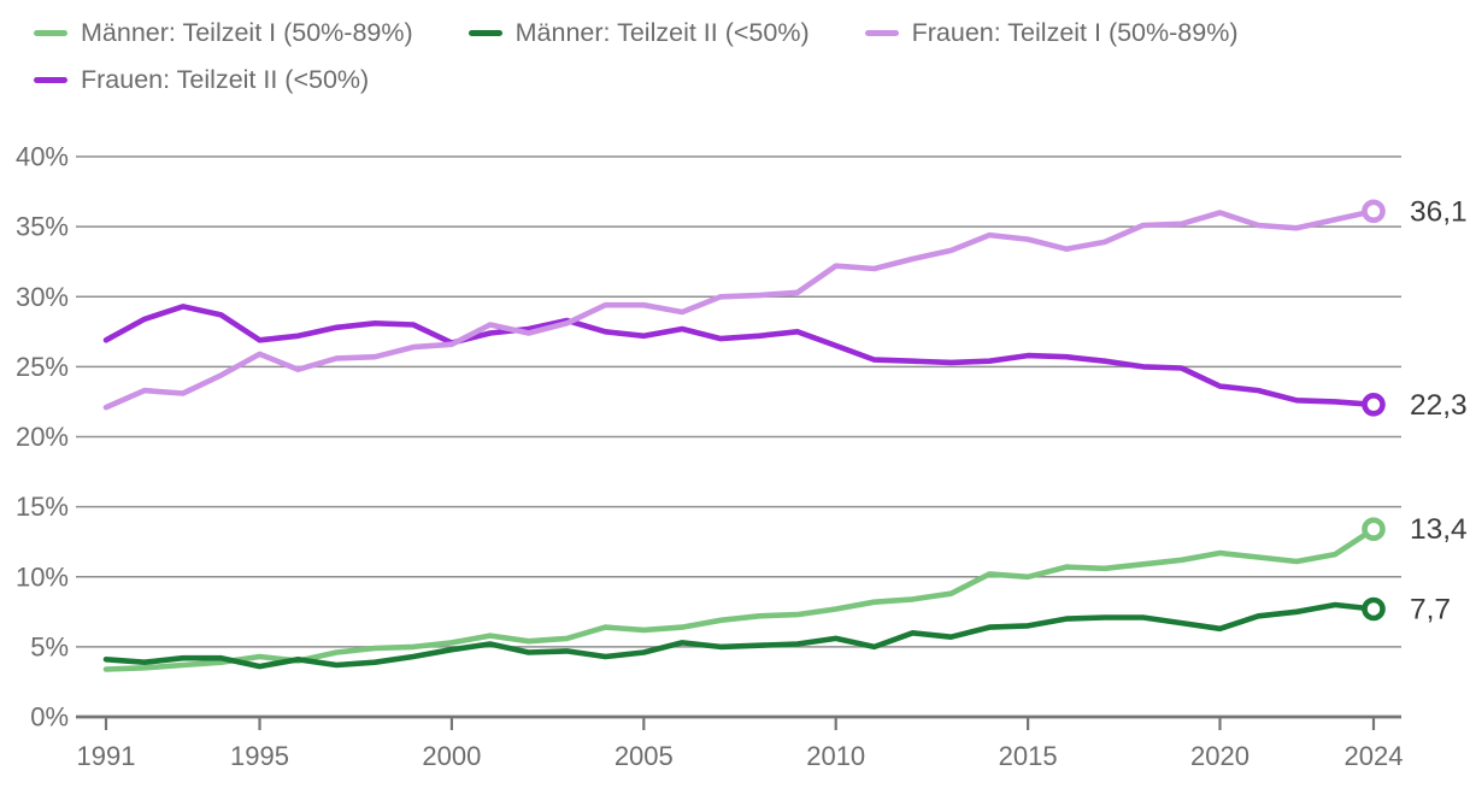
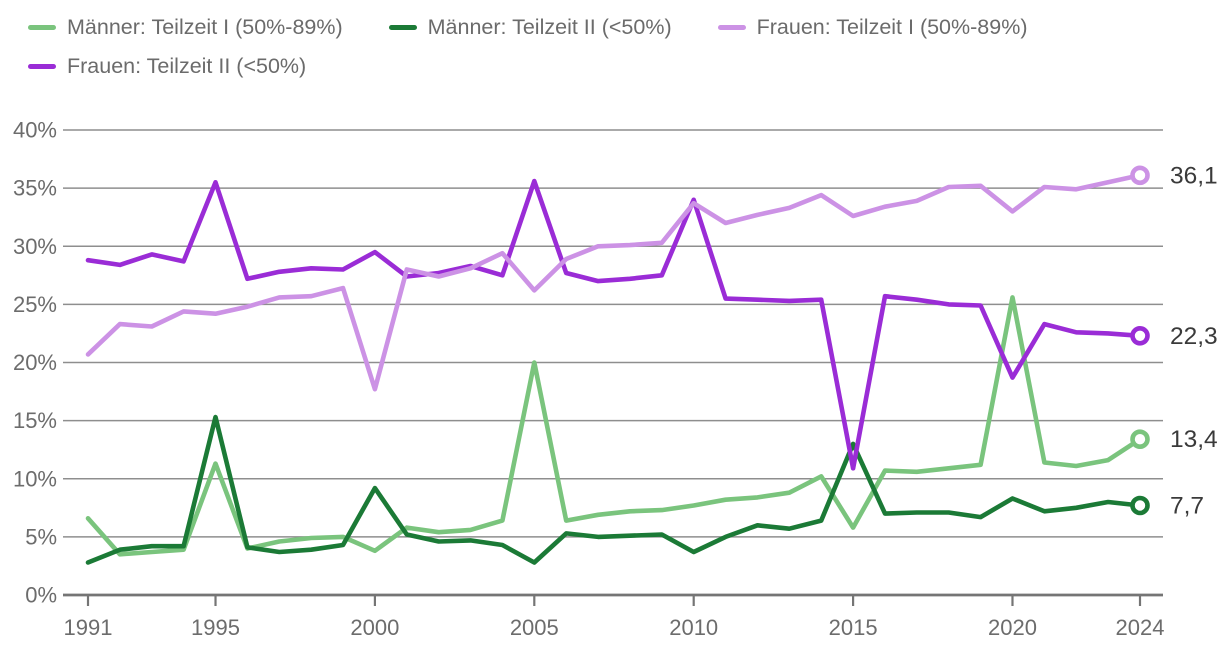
Männer: Teilzeit I (50%-89%)/1991: 3.4% -> 6.6%
Männer: Teilzeit II (<50%)/1991: 4.1% -> 2.8%
Frauen: Teilzeit I (50%-89%)/1991: 22.1% -> 20.7%
Frauen: Teilzeit II (<50%)/1991: 26.9% -> 28.8%
Männer: Teilzeit I (50%-89%)/1995: 4.3% -> 11.3%
Männer: Teilzeit II (<50%)/1995: 3.6% -> 15.3%
Frauen: Teilzeit I (50%-89%)/1995: 25.9% -> 24.2%
Frauen: Teilzeit II (<50%)/1995: 26.9% -> 35.5%
Männer: Teilzeit I (50%-89%)/2000: 5.3% -> 3.8%
Männer: Teilzeit II (<50%)/2000: 4.8% -> 9.2%
Frauen: Teilzeit I (50%-89%)/2000: 26.6% -> 17.7%
Frauen: Teilzeit II (<50%)/2000: 26.7% -> 29.5%
Männer: Teilzeit I (50%-89%)/2005: 6.2% -> 20.0%
Männer: Teilzeit II (<50%)/2005: 4.6% -> 2.8%
Frauen: Teilzeit I (50%-89%)/2005: 29.4% -> 26.2%
Frauen: Teilzeit II (<50%)/2005: 27.2% -> 35.6%
Männer: Teilzeit II (<50%)/2010: 5.6% -> 3.7%
Frauen: Teilzeit I (50%-89%)/2010: 32.2% -> 33.7%
Frauen: Teilzeit II (<50%)/2010: 26.5% -> 34.0%
Männer: Teilzeit I (50%-89%)/2015: 10.0% -> 5.8%
Männer: Teilzeit II (<50%)/2015: 6.5% -> 13.0%
Frauen: Teilzeit I (50%-89%)/2015: 34.1% -> 32.6%
Frauen: Teilzeit II (<50%)/2015: 25.8% -> 10.9%
Männer: Teilzeit I (50%-89%)/2020: 11.7% -> 25.6%
Männer: Teilzeit II (<50%)/2020: 6.3% -> 8.3%
Frauen: Teilzeit I (50%-89%)/2020: 36.0% -> 33.0%
Frauen: Teilzeit II (<50%)/2020: 23.6% -> 18.7%
